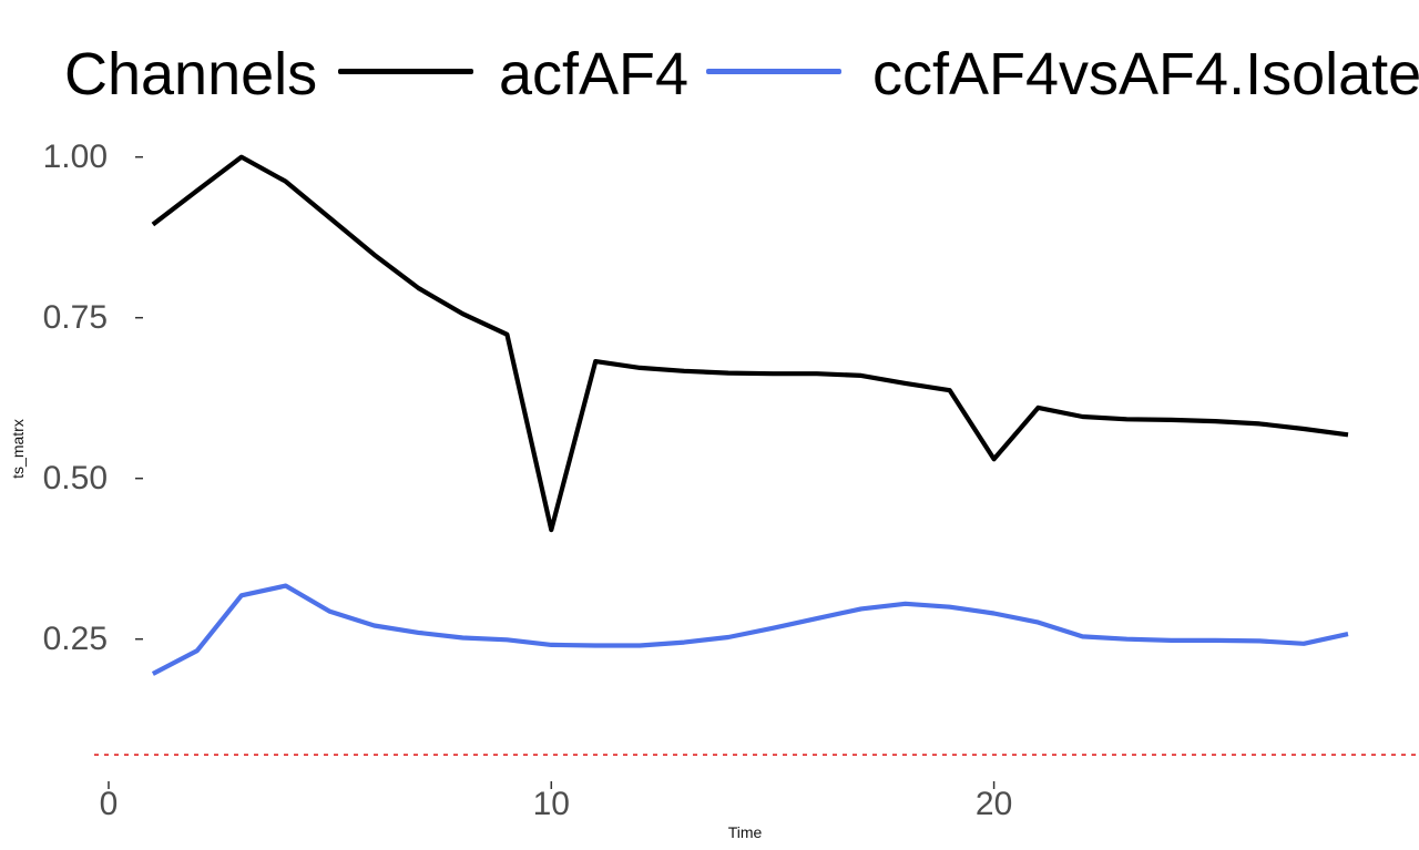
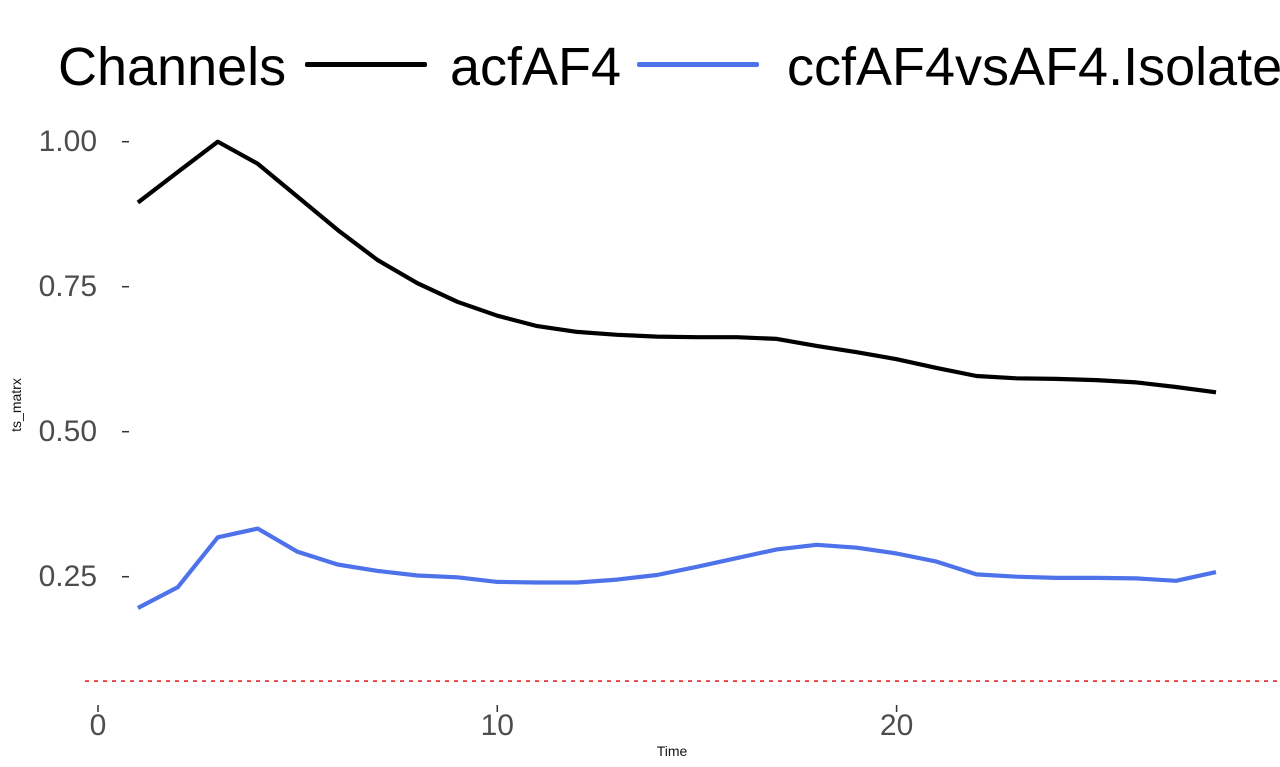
acfAF4/10: 0.42 -> 0.70
acfAF4/20: 0.53 -> 0.62
